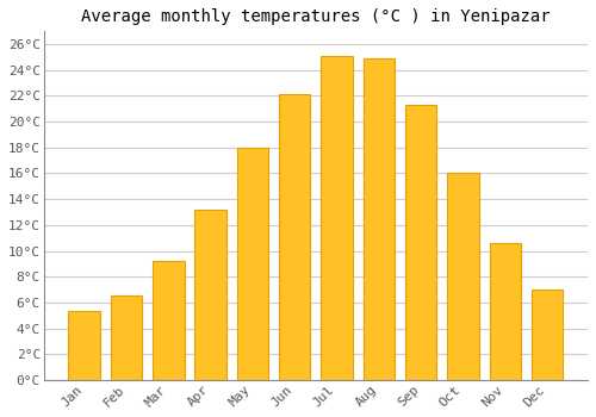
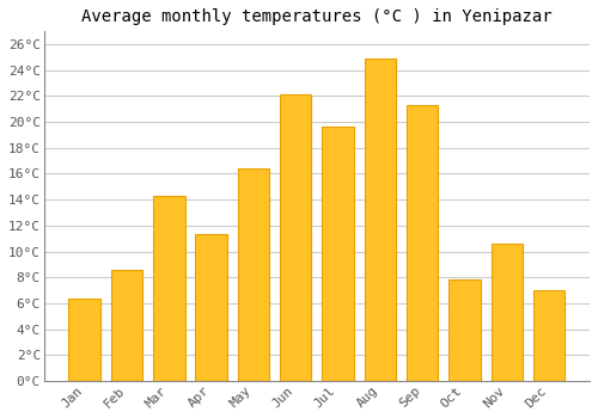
Jan: 5.3°C -> 6.4°C
Feb: 6.5°C -> 8.6°C
Mar: 9.2°C -> 14.3°C
Apr: 13.2°C -> 11.3°C
May: 18.0°C -> 16.4°C
Jul: 25.1°C -> 19.6°C
Oct: 16.0°C -> 7.8°C
